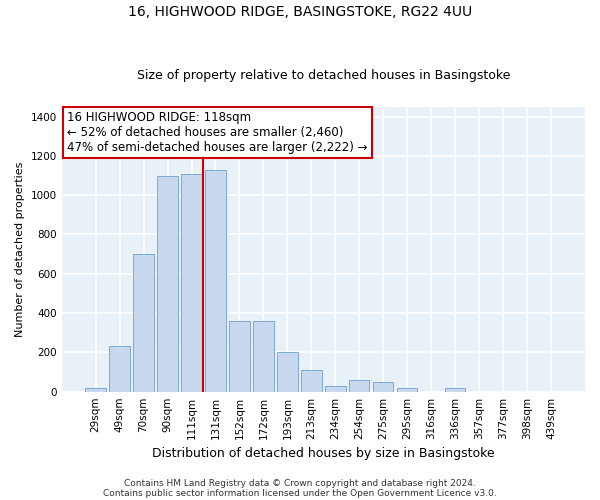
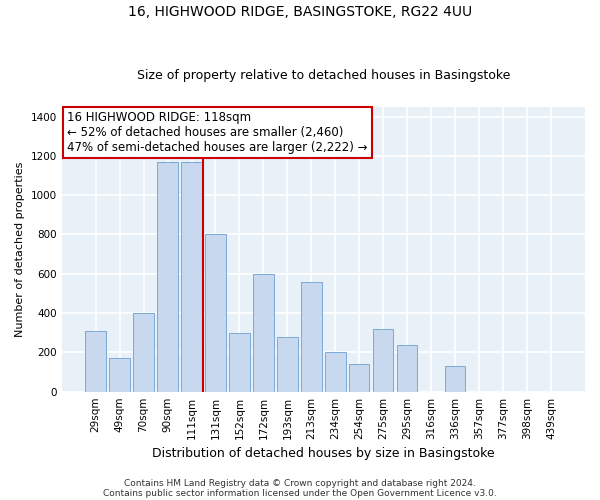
29sqm: 20 -> 310
49sqm: 230 -> 170
70sqm: 700 -> 400
90sqm: 1100 -> 1170
111sqm: 1110 -> 1170
131sqm: 1130 -> 800
152sqm: 360 -> 300
172sqm: 360 -> 600
193sqm: 200 -> 280
213sqm: 110 -> 560
234sqm: 30 -> 200
254sqm: 60 -> 140
275sqm: 50 -> 320
295sqm: 20 -> 240
336sqm: 20 -> 130
